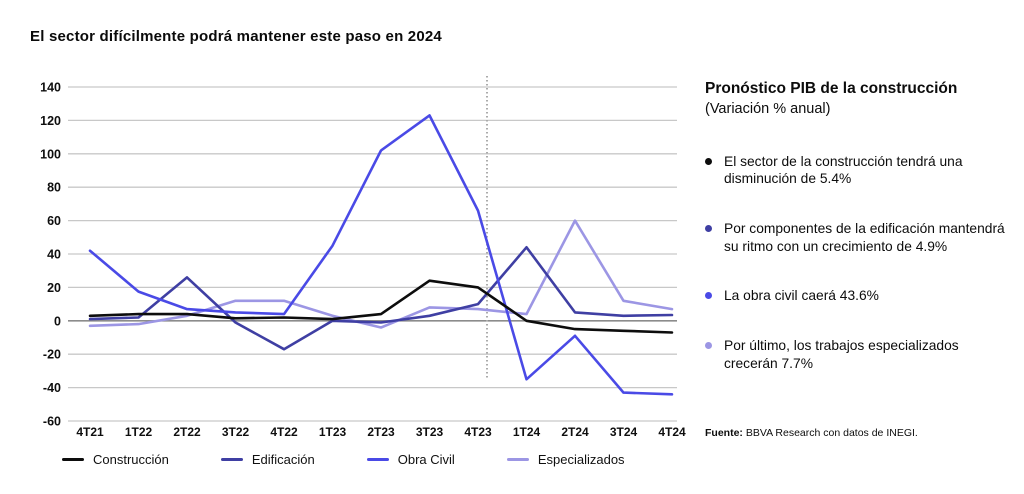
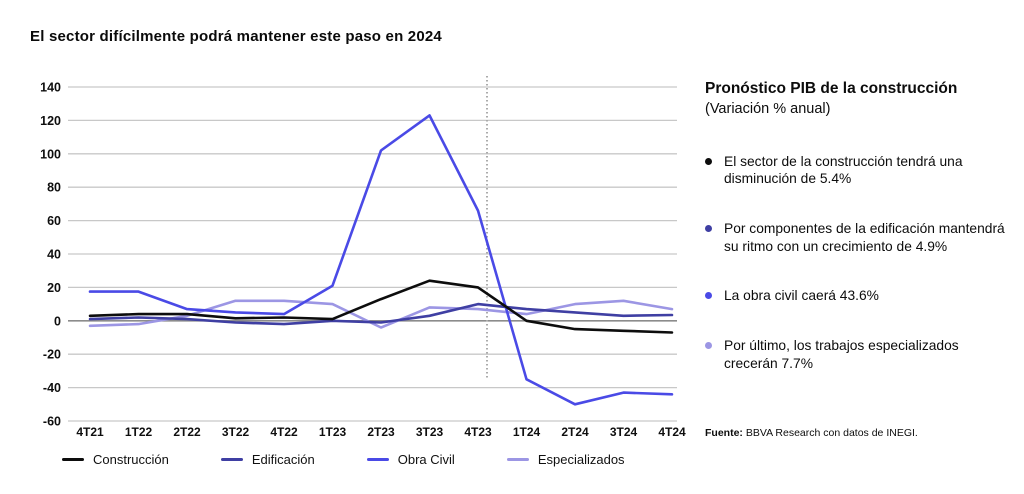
Obra Civil/4T21: 42 -> 18
Edificación/2T22: 26 -> 1
Edificación/4T22: -17 -> -2
Obra Civil/1T23: 45 -> 21
Especializados/1T23: 3 -> 10
Construcción/2T23: 4 -> 13
Edificación/1T24: 44 -> 7
Obra Civil/2T24: -9 -> -50
Especializados/2T24: 60 -> 10
